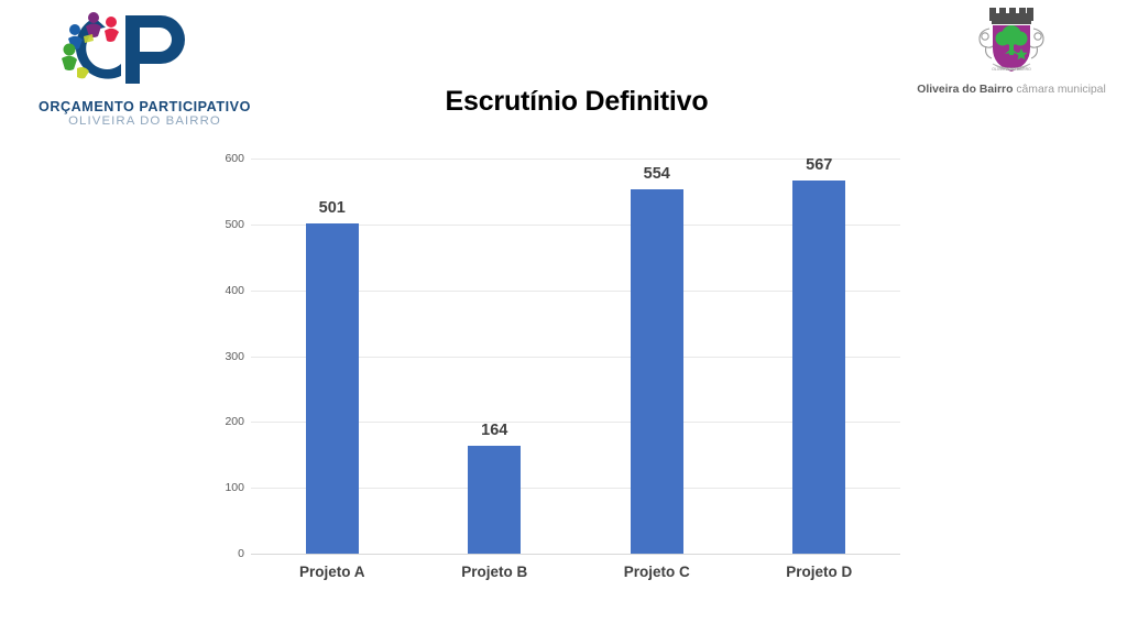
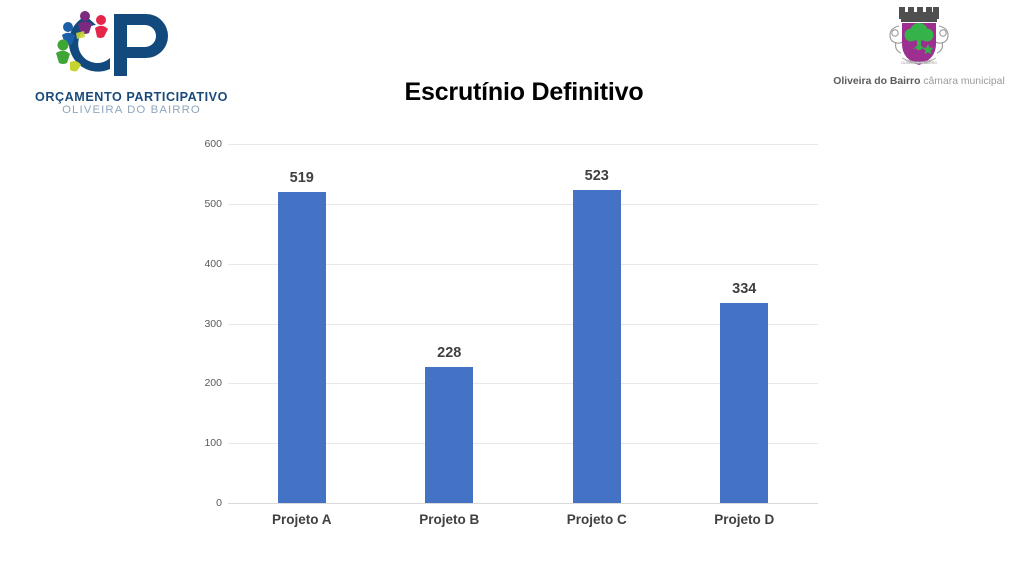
Projeto A: 501 -> 519
Projeto B: 164 -> 228
Projeto C: 554 -> 523
Projeto D: 567 -> 334
